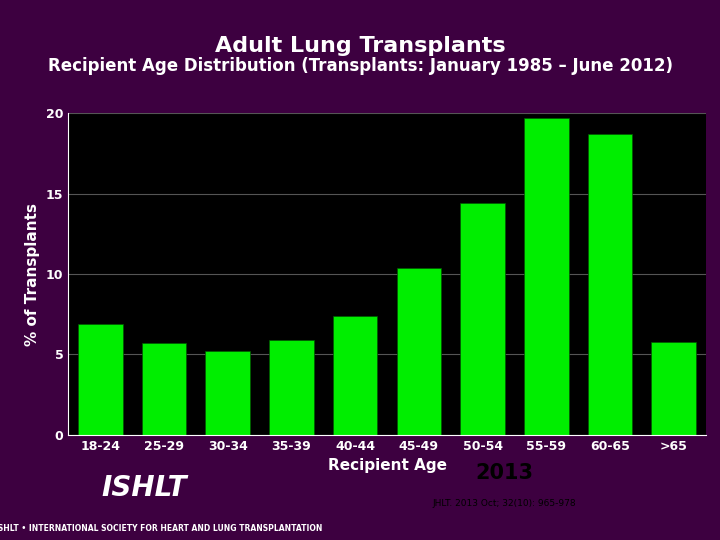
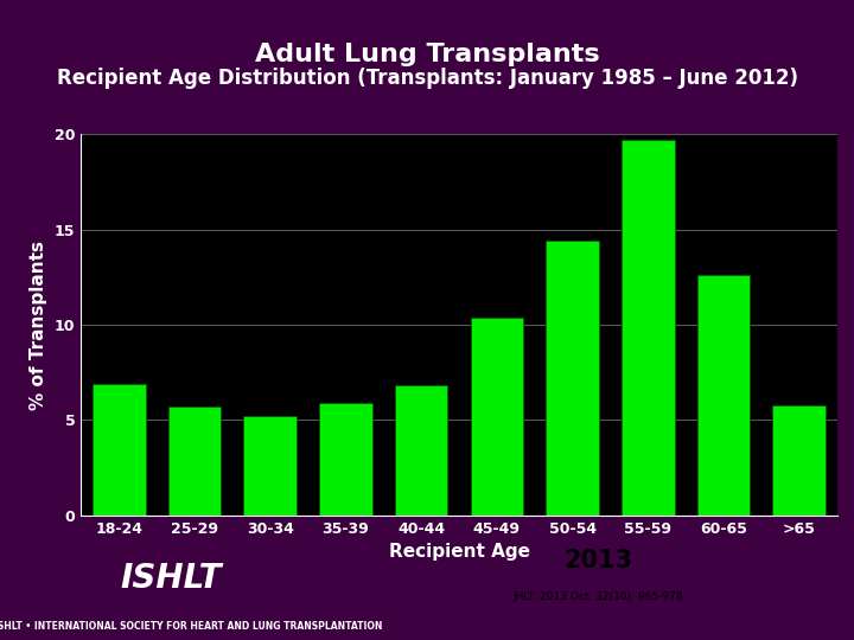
40-44: 7.4 -> 6.8
60-65: 18.7 -> 12.6
